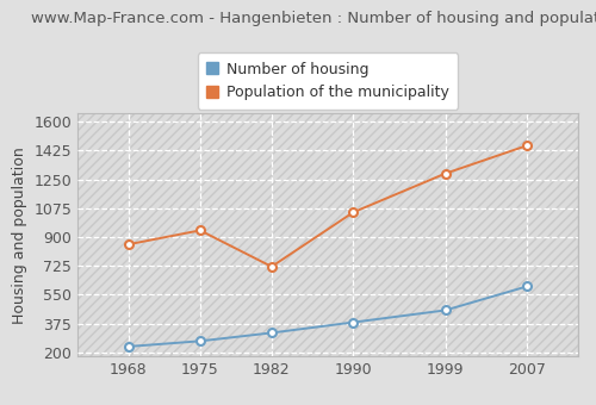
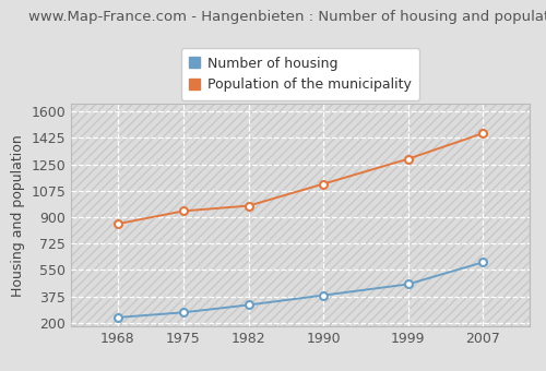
Population of the municipality/1982: 720 -> 980
Population of the municipality/1990: 1050 -> 1120
